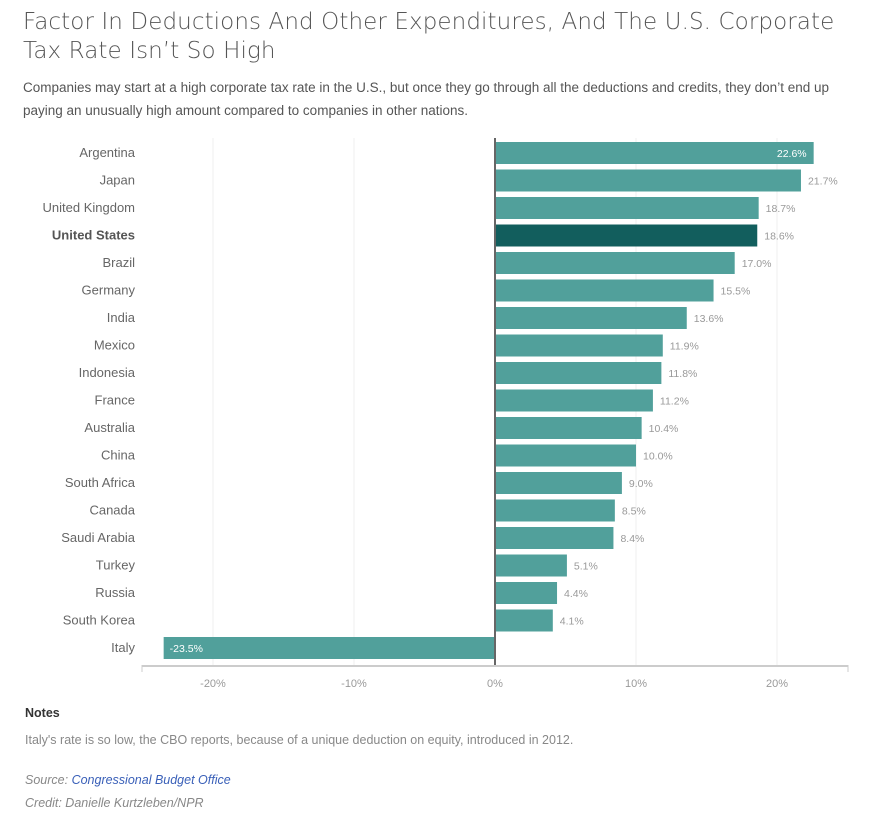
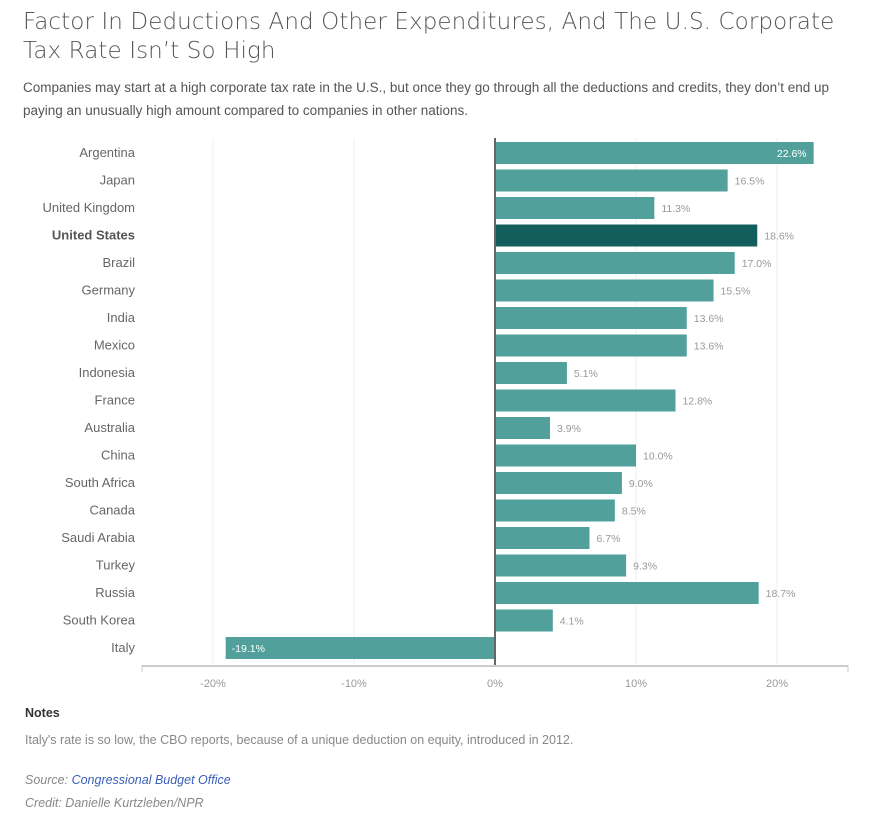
Japan: 21.7% -> 16.5%
United Kingdom: 18.7% -> 11.3%
Mexico: 11.9% -> 13.6%
Indonesia: 11.8% -> 5.1%
France: 11.2% -> 12.8%
Australia: 10.4% -> 3.9%
Saudi Arabia: 8.4% -> 6.7%
Turkey: 5.1% -> 9.3%
Russia: 4.4% -> 18.7%
Italy: -23.5% -> -19.1%
